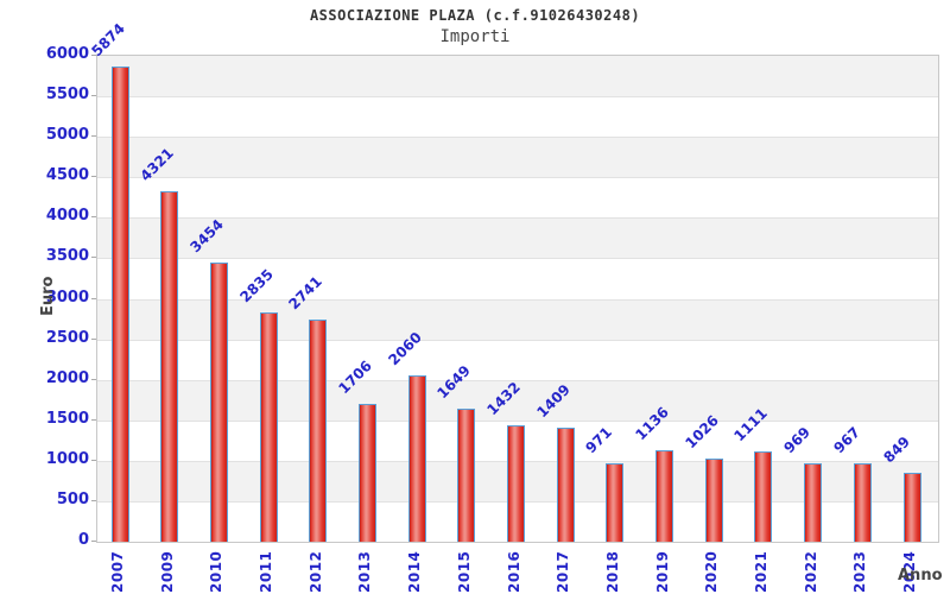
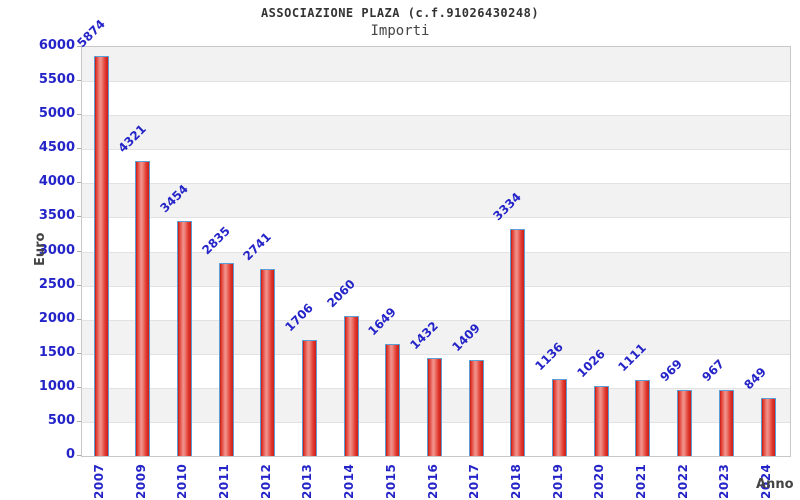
2018: 971 -> 3334
